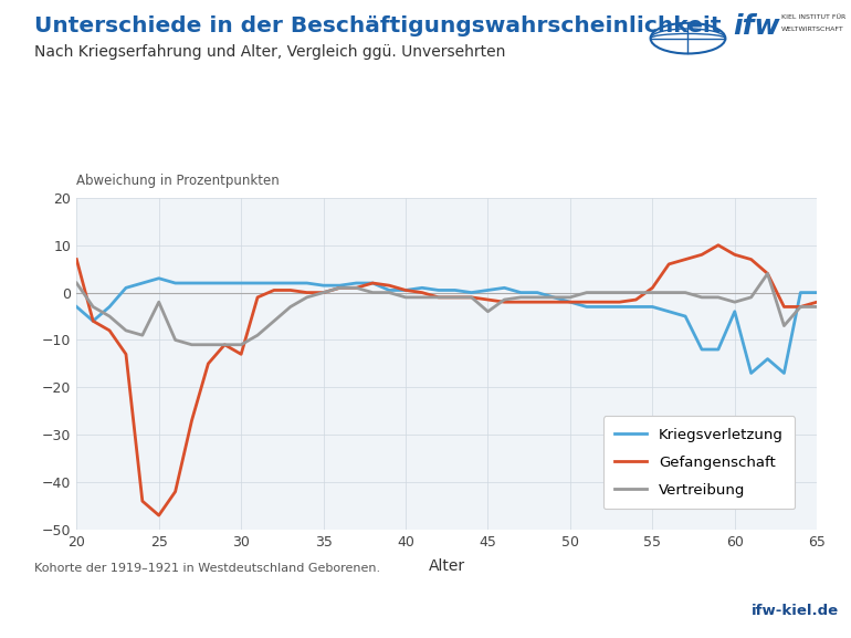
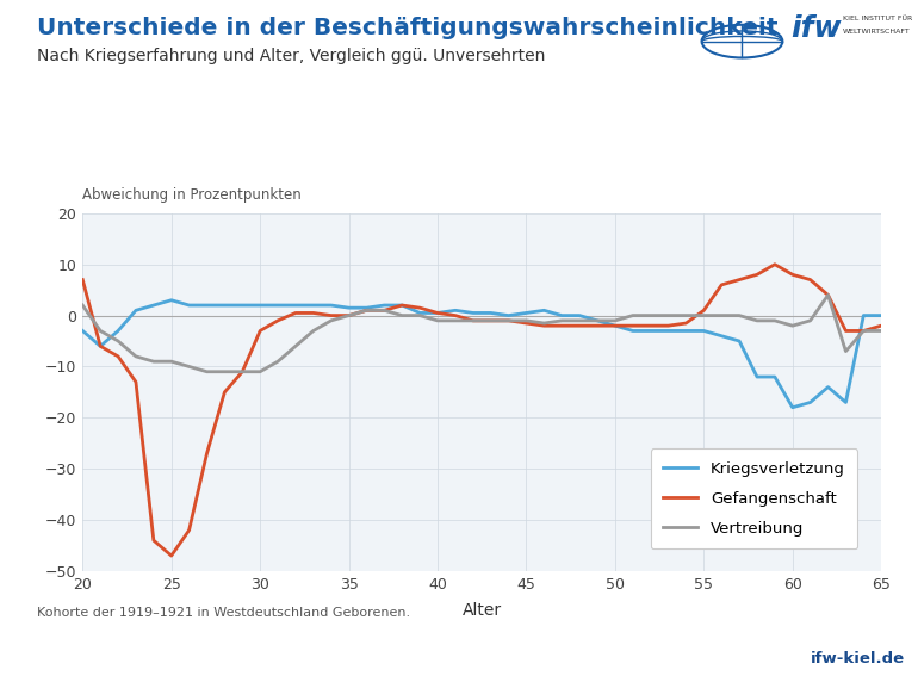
Vertreibung/25: -2.0 -> -9.0
Gefangenschaft/30: -13.0 -> -3.0
Vertreibung/45: -4.0 -> -1.0
Kriegsverletzung/60: -4.0 -> -18.0
